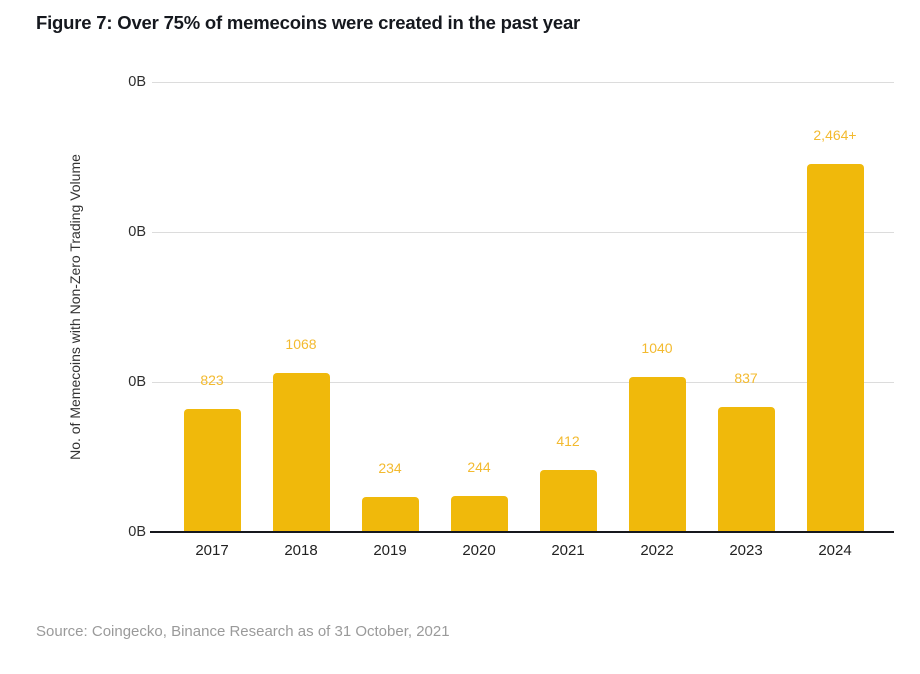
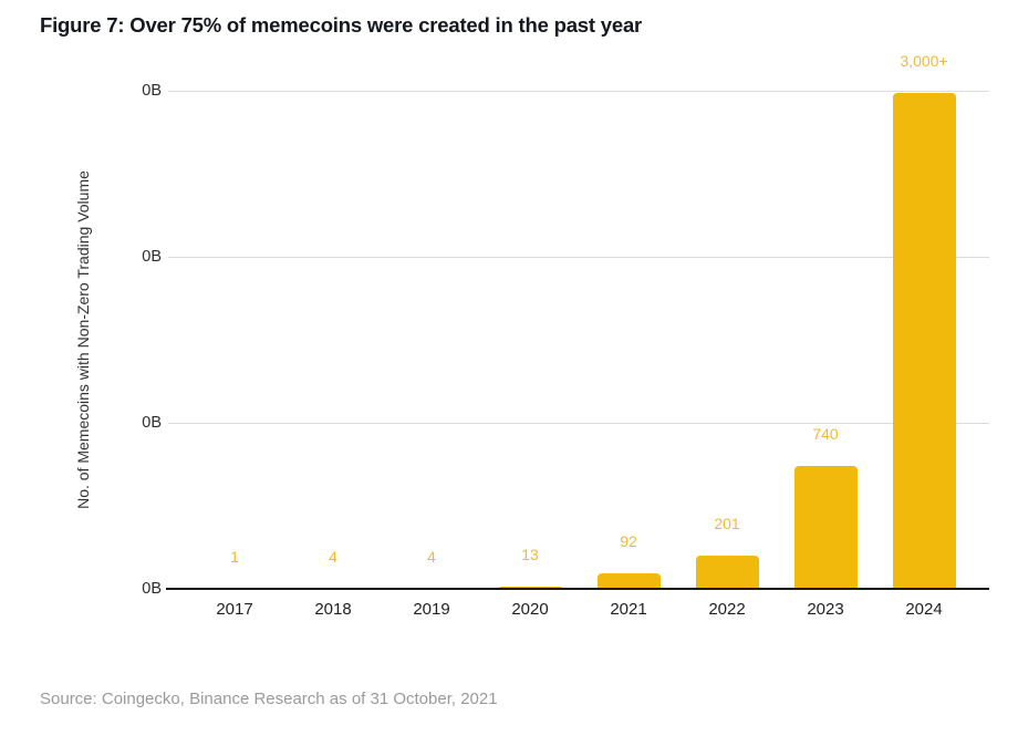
2017: 823 -> 1
2018: 1068 -> 4
2019: 234 -> 4
2020: 244 -> 13
2021: 412 -> 92
2022: 1040 -> 201
2023: 837 -> 740
2024: 2,464 -> 3,000
